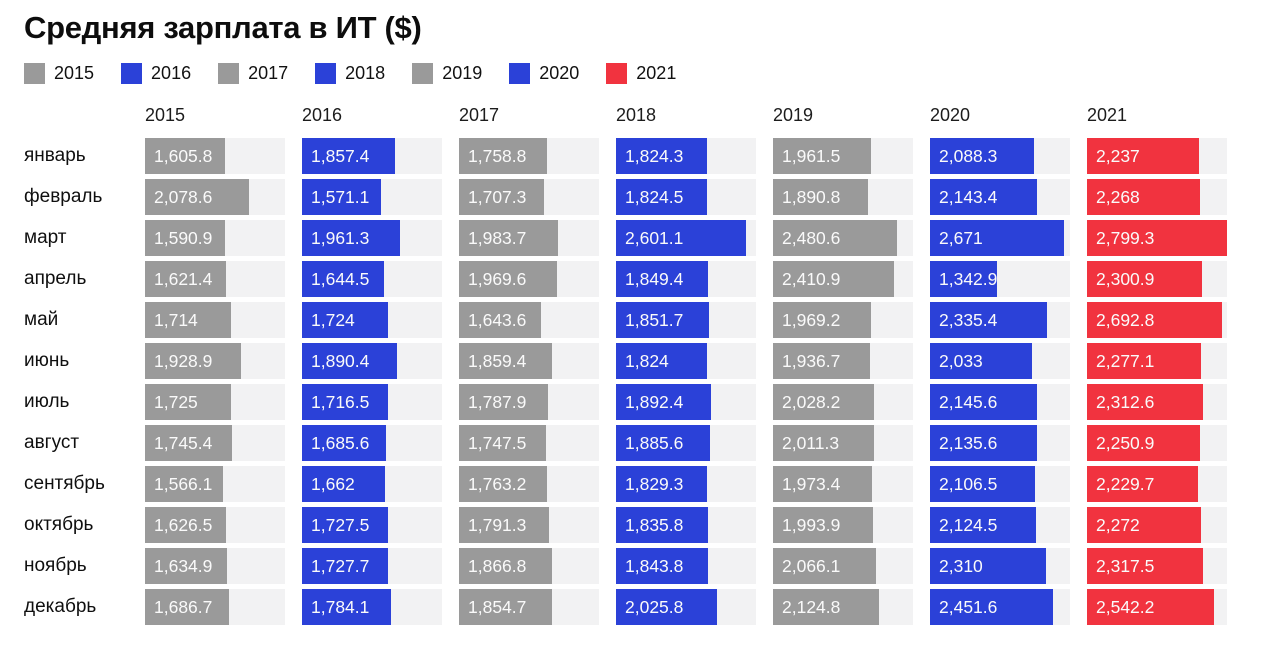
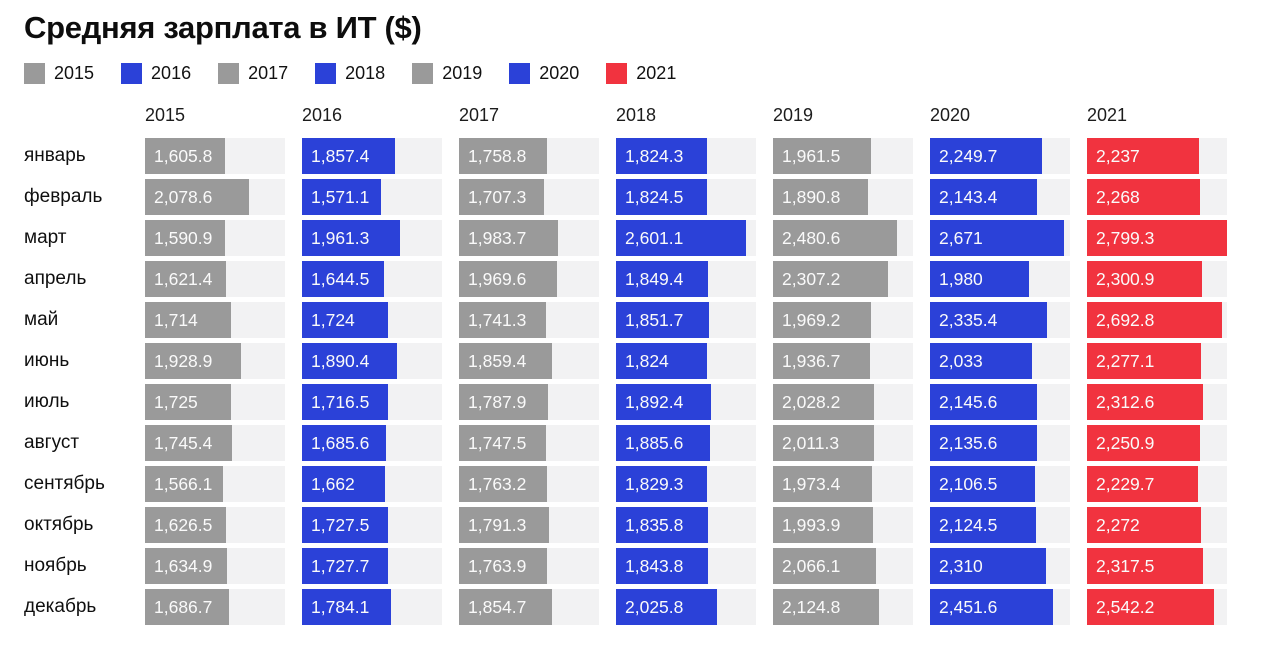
2020/январь: 2,088.3 -> 2,249.7
2019/апрель: 2,410.9 -> 2,307.2
2020/апрель: 1,342.9 -> 1,980
2017/май: 1,643.6 -> 1,741.3
2017/ноябрь: 1,866.8 -> 1,763.9
